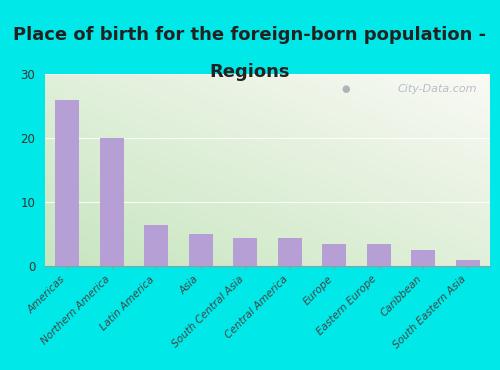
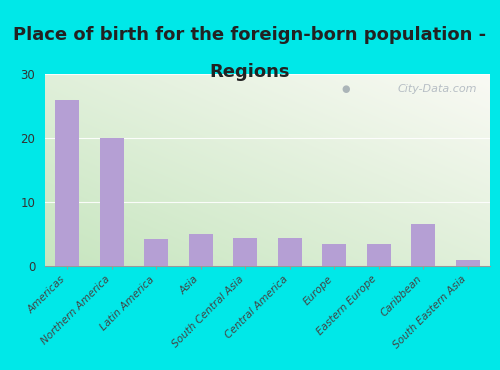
Latin America: 6.5 -> 4.2
Caribbean: 2.5 -> 6.6
